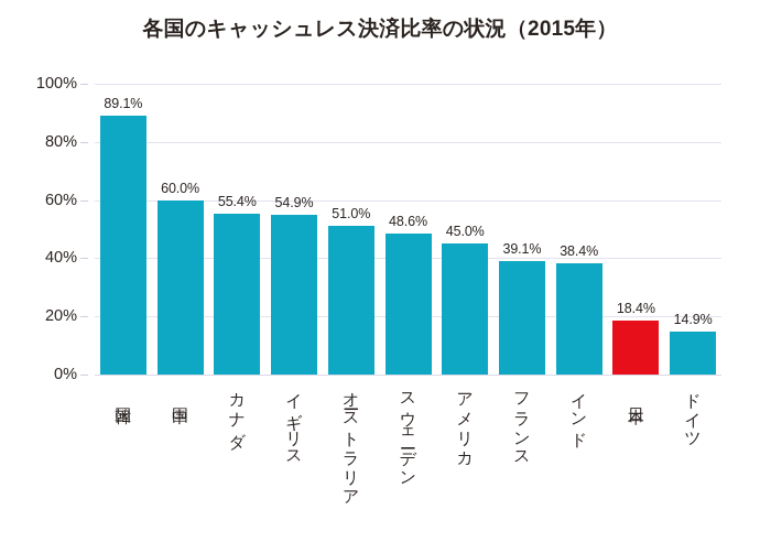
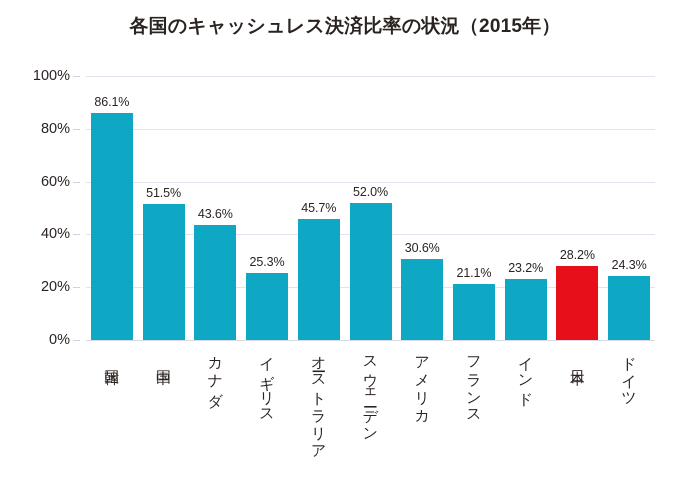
韓国: 89.1% -> 86.1%
中国: 60.0% -> 51.5%
カナダ: 55.4% -> 43.6%
イギリス: 54.9% -> 25.3%
オーストラリア: 51.0% -> 45.7%
スウェーデン: 48.6% -> 52.0%
アメリカ: 45.0% -> 30.6%
フランス: 39.1% -> 21.1%
インド: 38.4% -> 23.2%
日本: 18.4% -> 28.2%
ドイツ: 14.9% -> 24.3%
